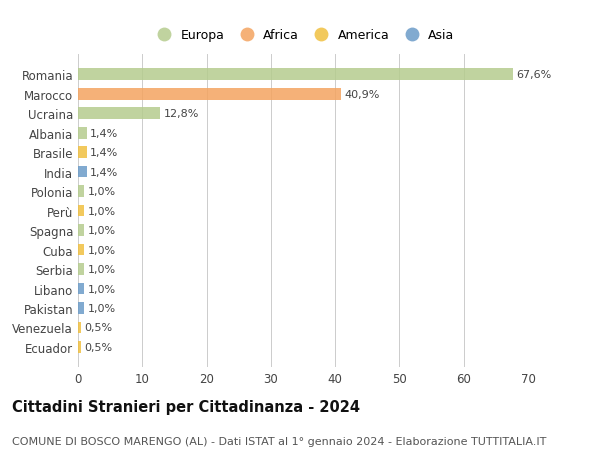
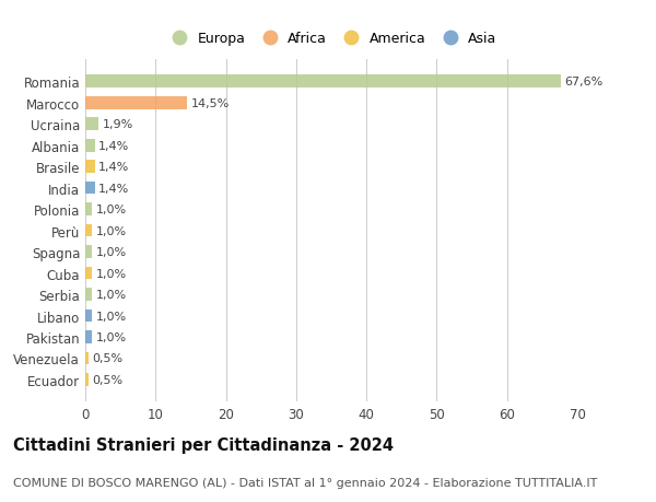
Marocco: 40,9% -> 14,5%
Ucraina: 12,8% -> 1,9%
